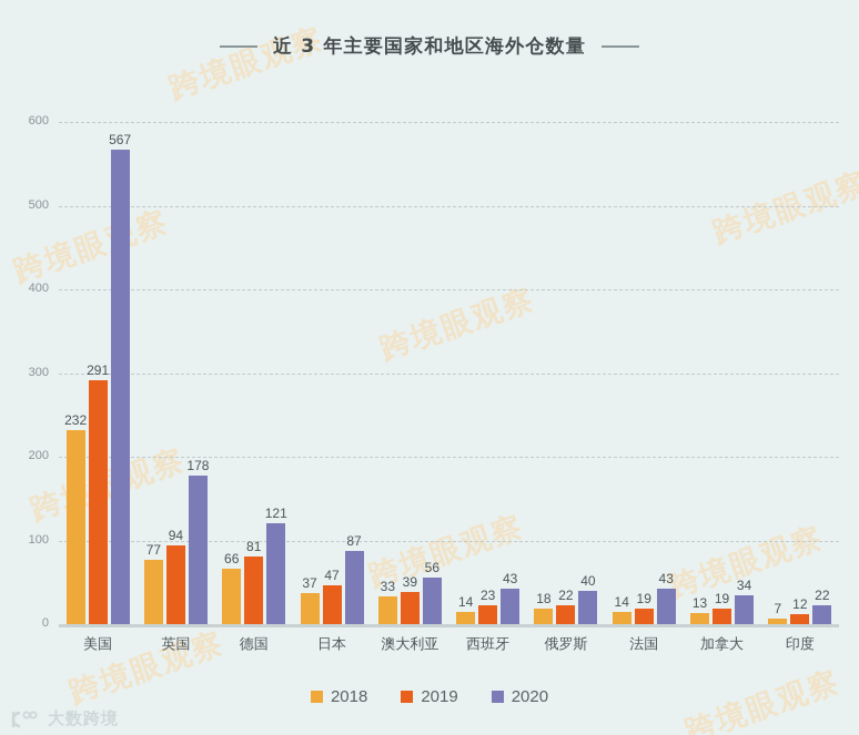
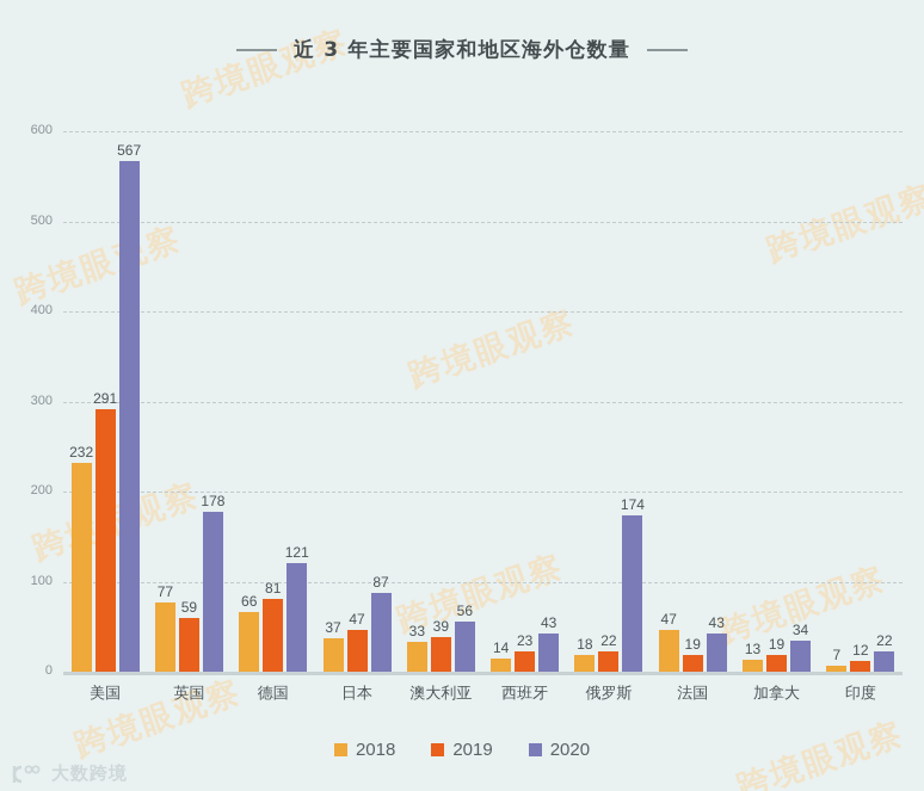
2019/英国: 94 -> 59
2020/俄罗斯: 40 -> 174
2018/法国: 14 -> 47
